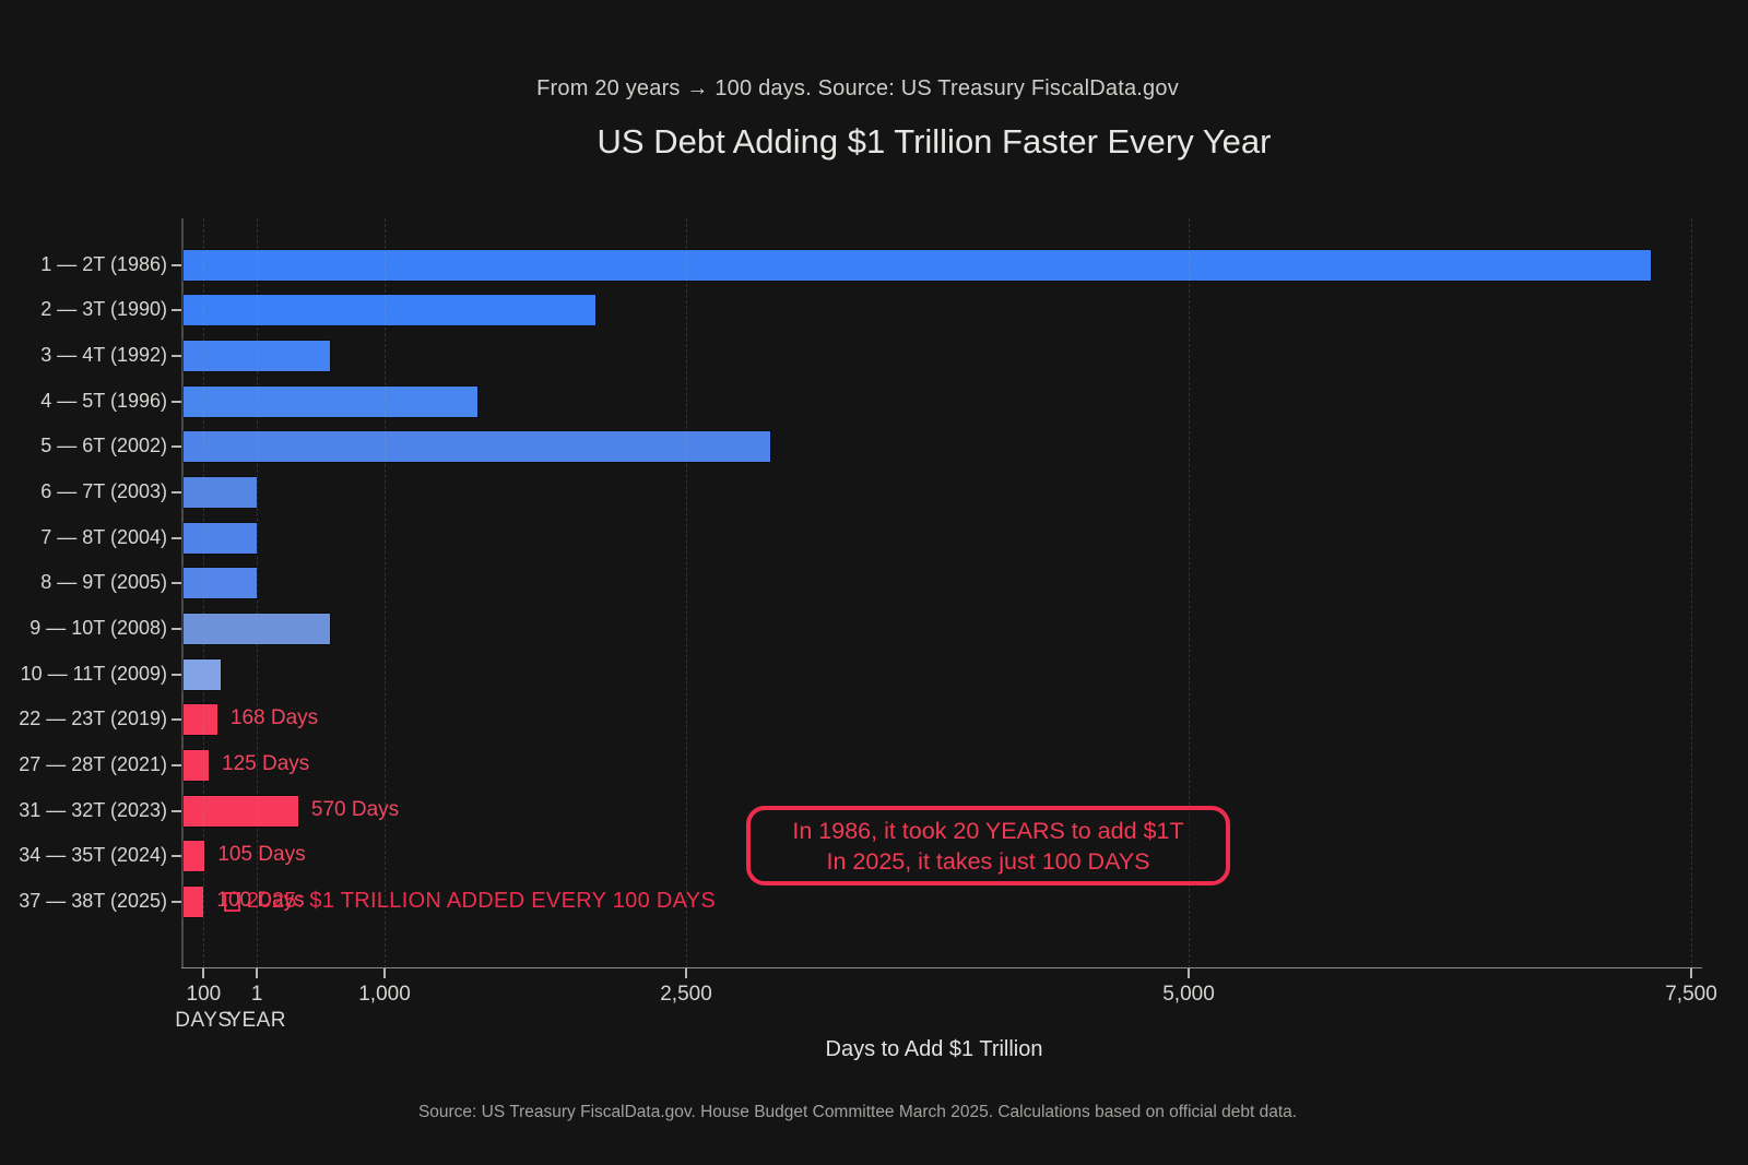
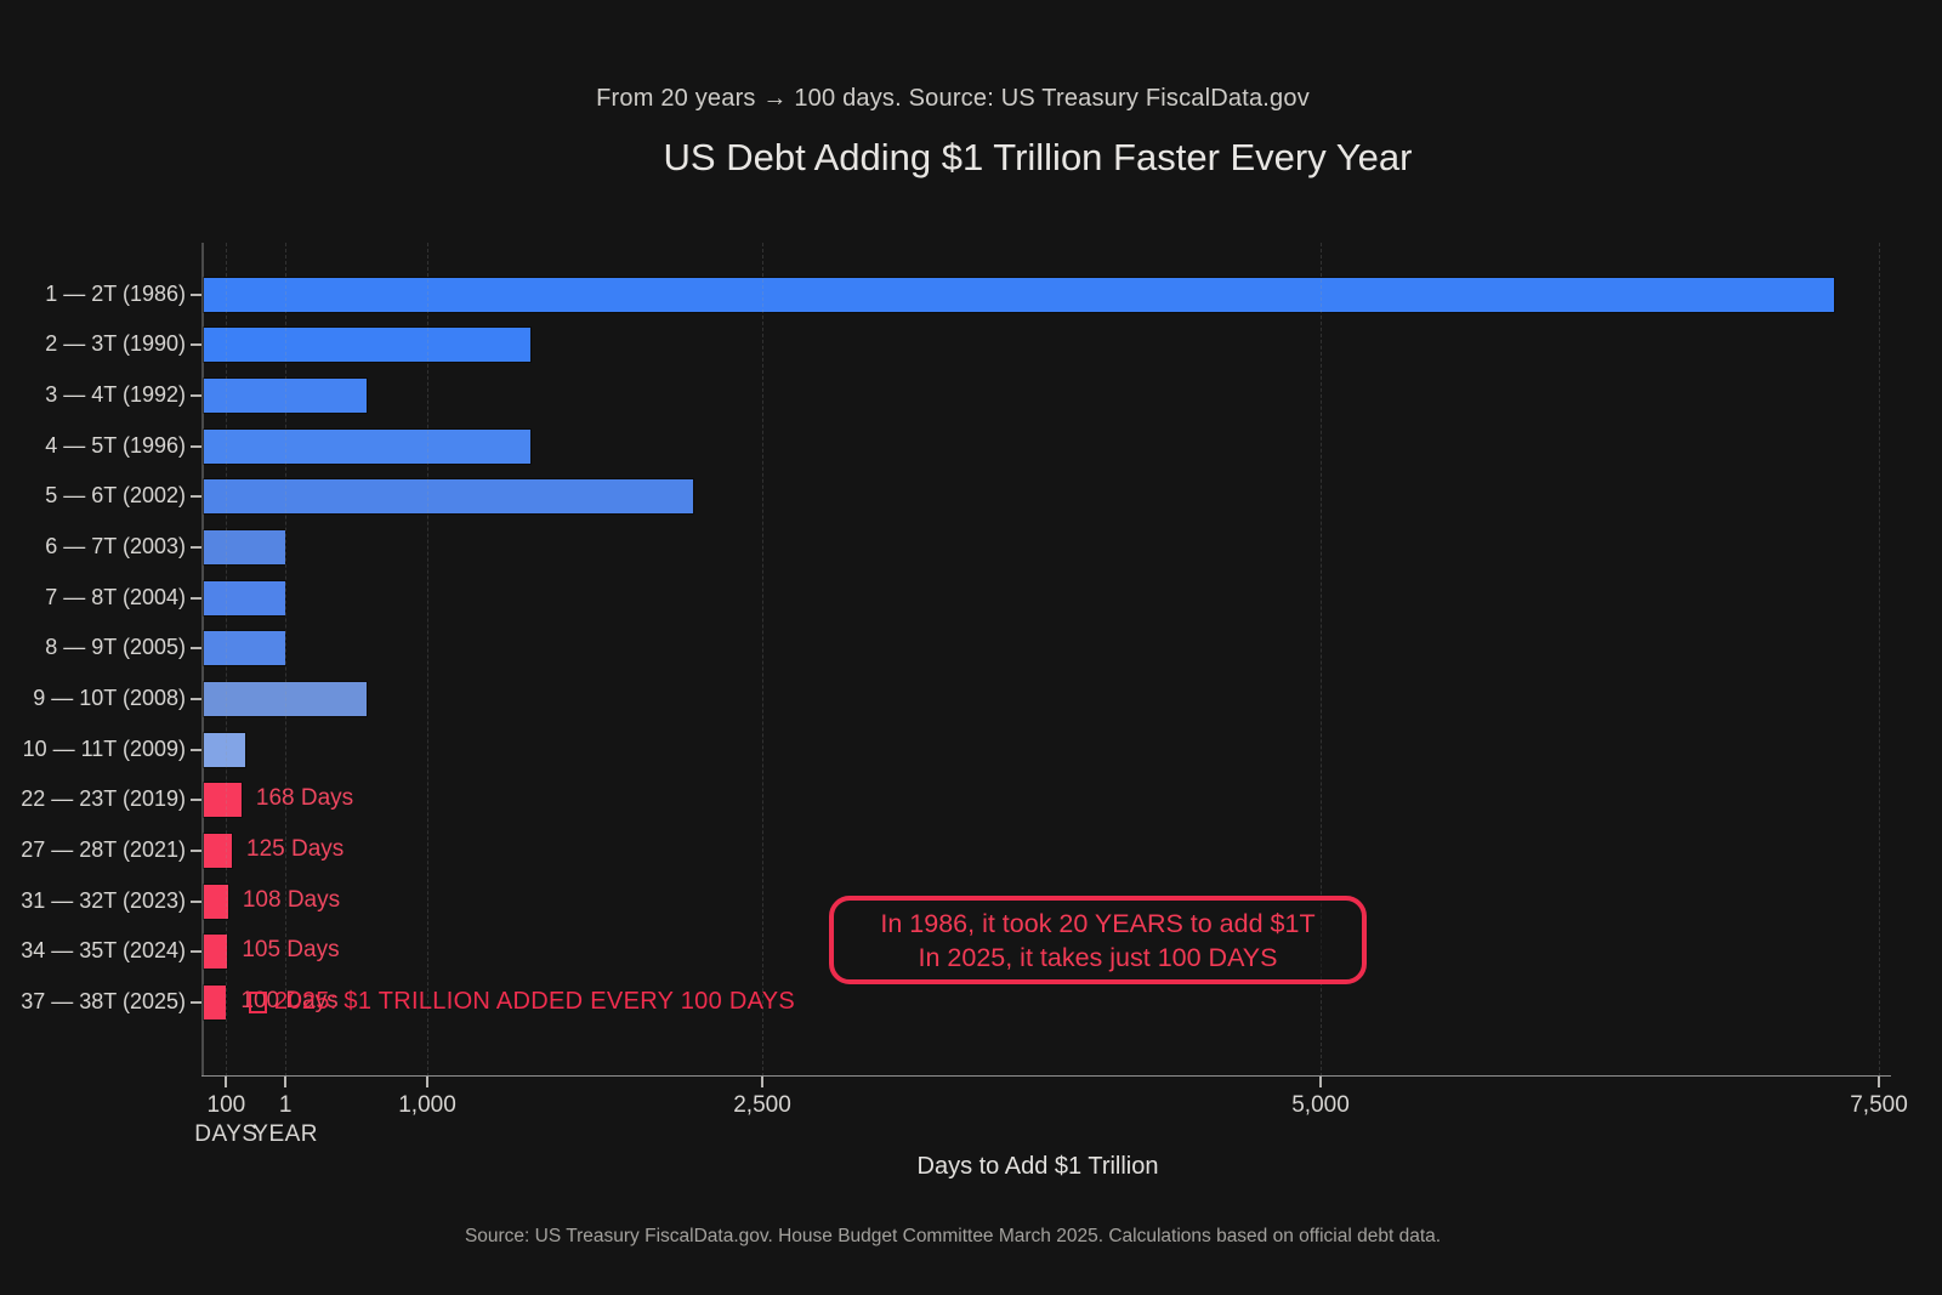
2 — 3T (1990): 2050 -> 1460
5 — 6T (2002): 2920 -> 2190
31 — 32T (2023): 570 -> 108
